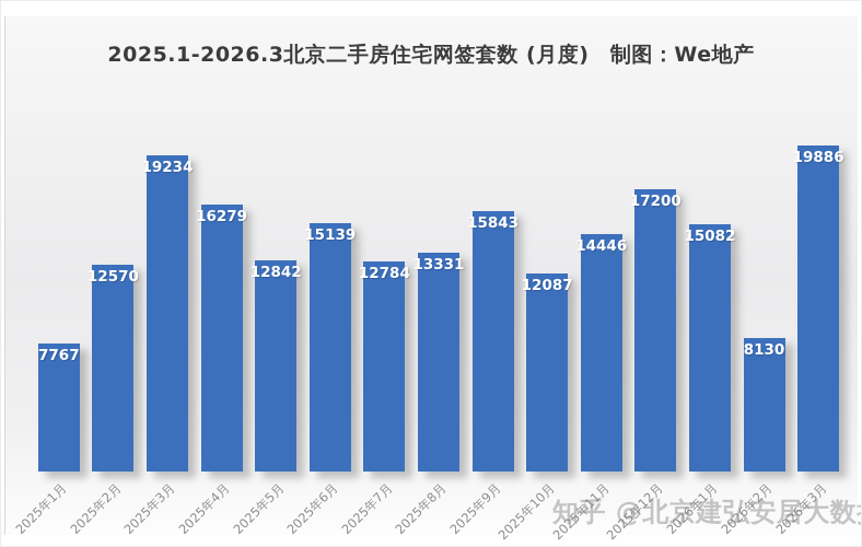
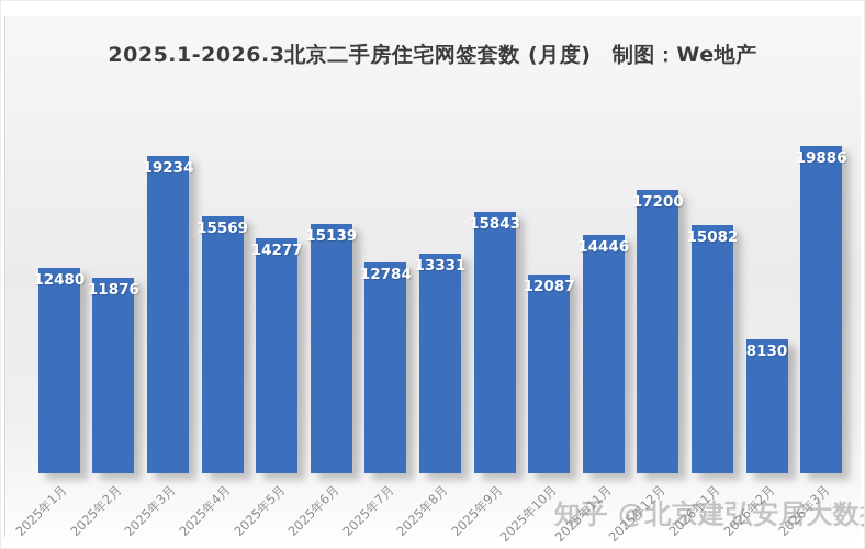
2025年1月: 7767 -> 12480
2025年2月: 12570 -> 11876
2025年4月: 16279 -> 15569
2025年5月: 12842 -> 14277
